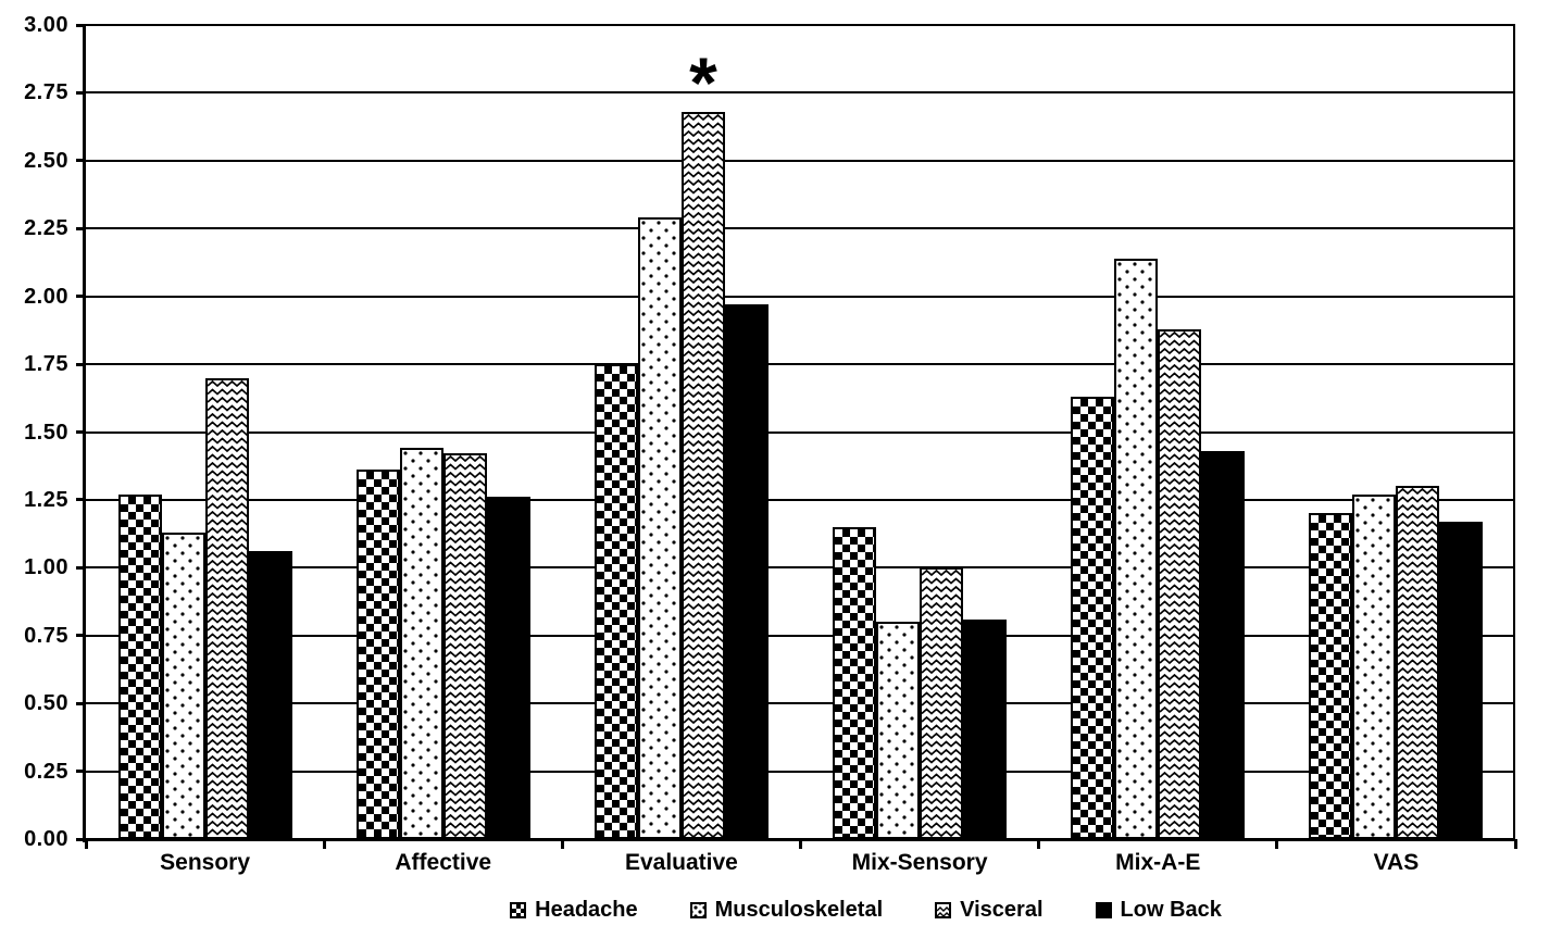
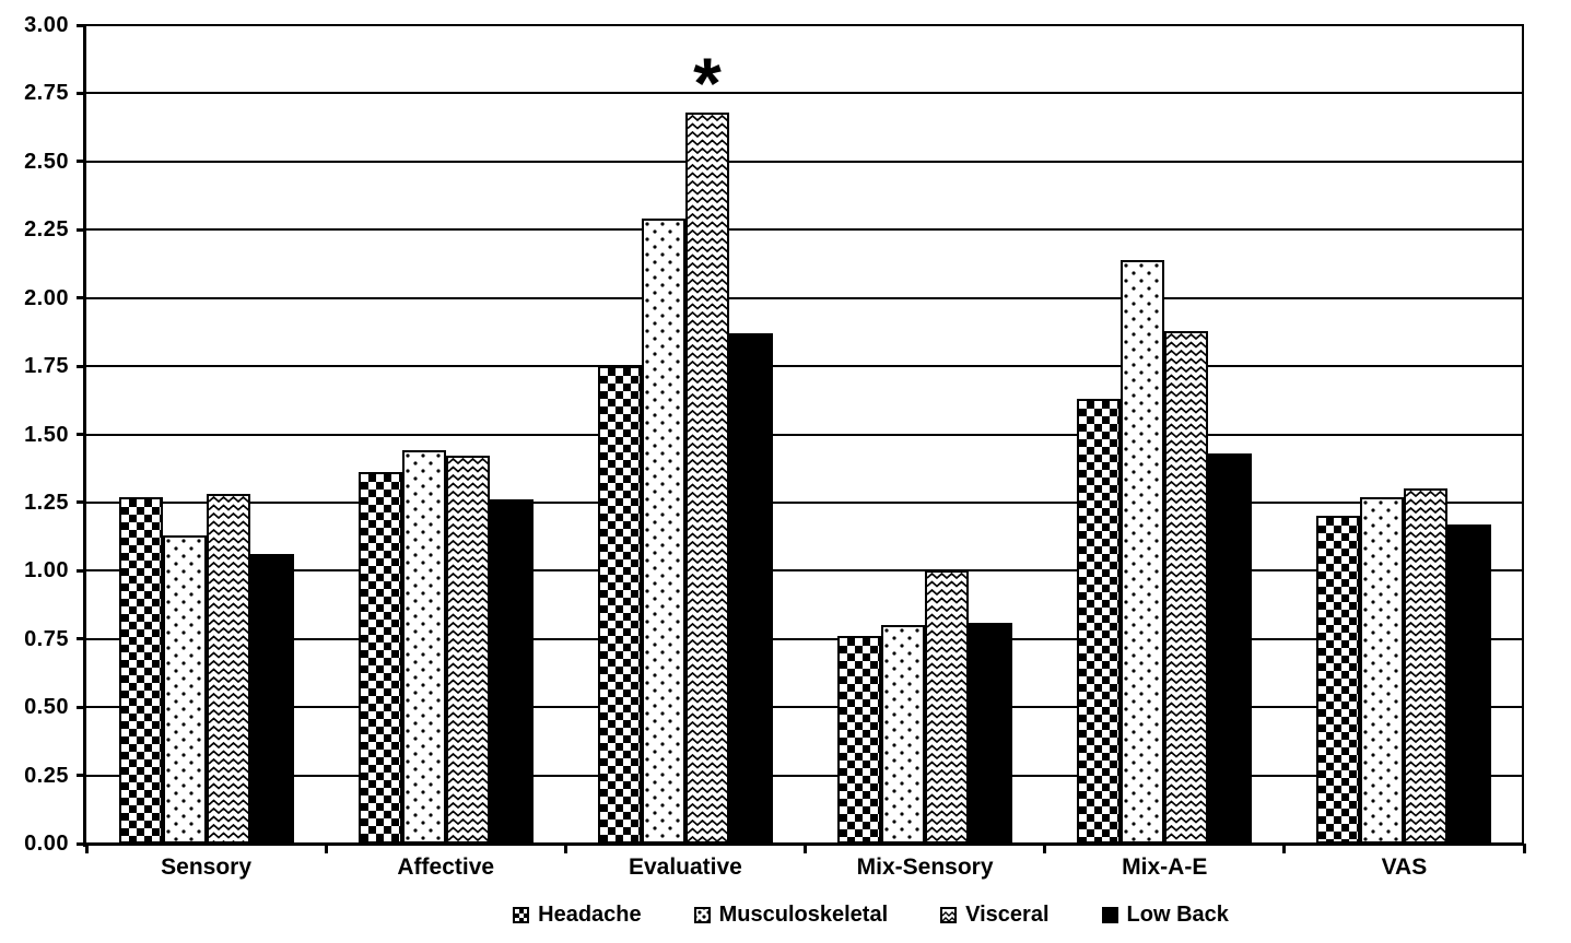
Visceral/Sensory: 1.70 -> 1.28
Low Back/Evaluative: 1.97 -> 1.87
Headache/Mix-Sensory: 1.15 -> 0.76
